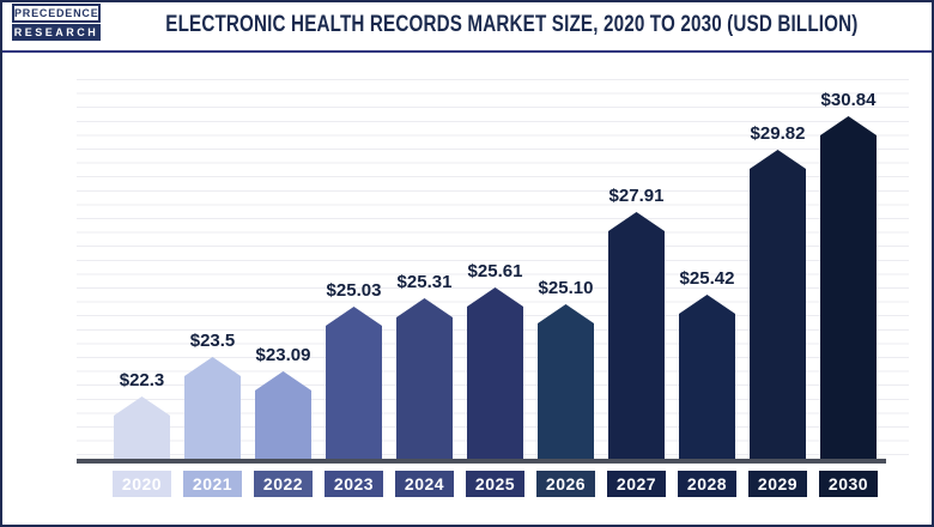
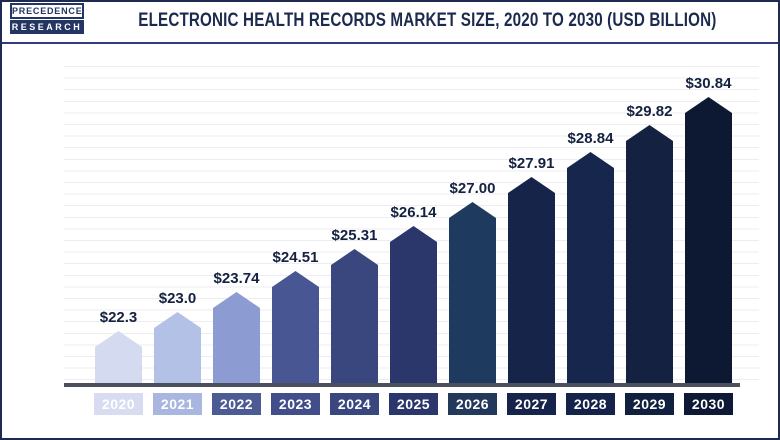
2021: $23.5 -> $23.0
2022: $23.09 -> $23.74
2023: $25.03 -> $24.51
2025: $25.61 -> $26.14
2026: $25.10 -> $27.00
2028: $25.42 -> $28.84
